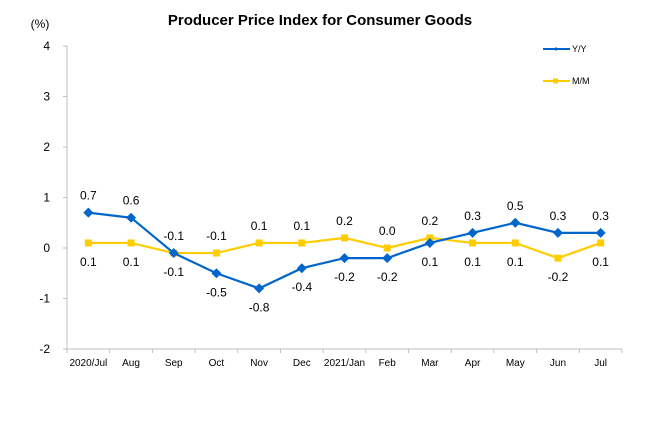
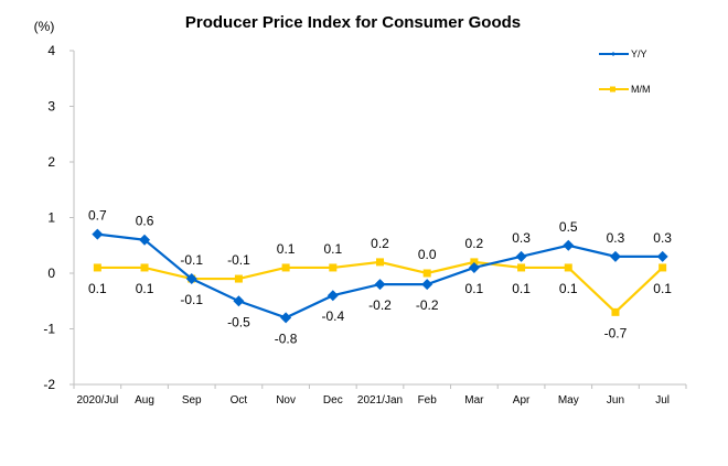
M/M/Jun: -0.2 -> -0.7
